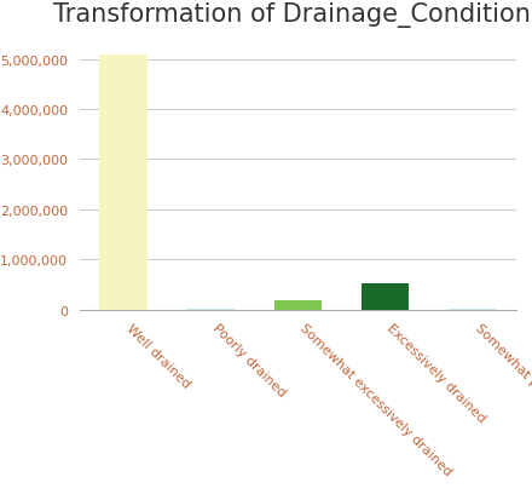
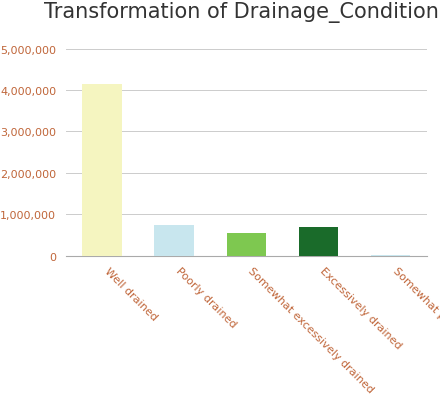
Well drained: 5,100,000 -> 4,150,000
Poorly drained: 20,000 -> 750,000
Somewhat excessively drained: 190,000 -> 550,000
Excessively drained: 530,000 -> 700,000
